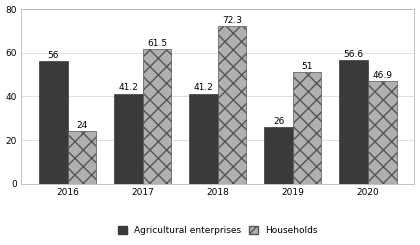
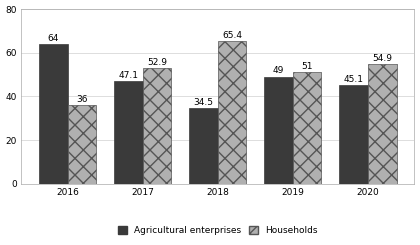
Agricultural enterprises/2016: 56 -> 64
Households/2016: 24 -> 36
Agricultural enterprises/2017: 41.2 -> 47.1
Households/2017: 61.5 -> 52.9
Agricultural enterprises/2018: 41.2 -> 34.5
Households/2018: 72.3 -> 65.4
Agricultural enterprises/2019: 26 -> 49
Agricultural enterprises/2020: 56.6 -> 45.1
Households/2020: 46.9 -> 54.9
